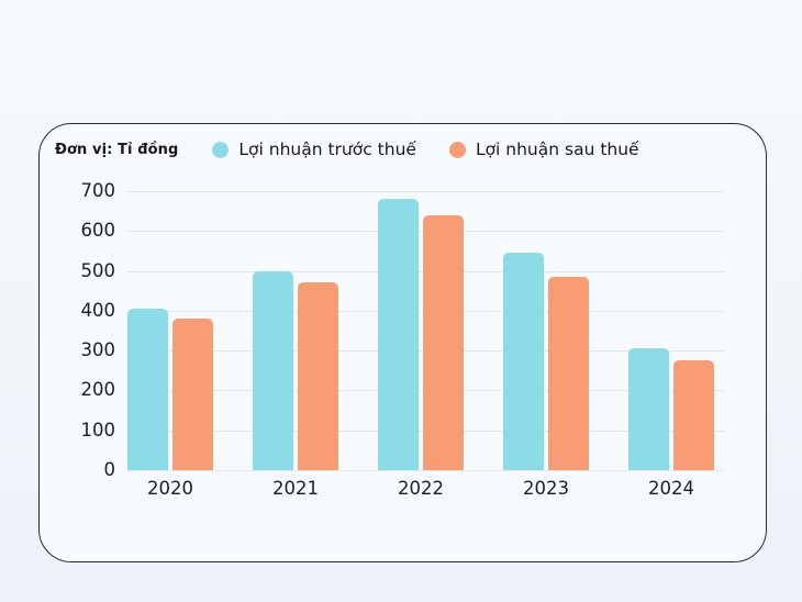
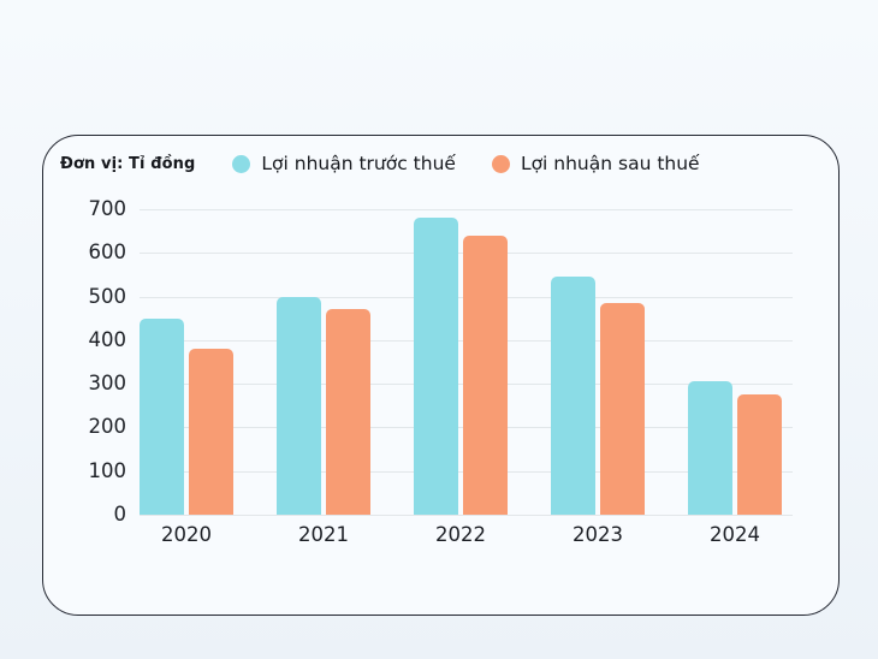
Lợi nhuận trước thuế/2020: 400 -> 450
